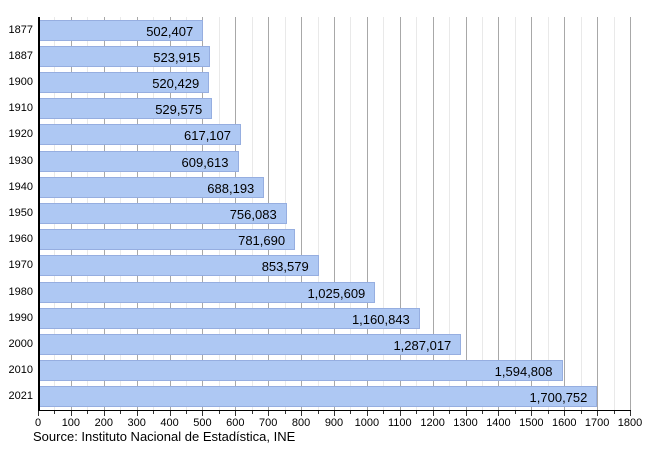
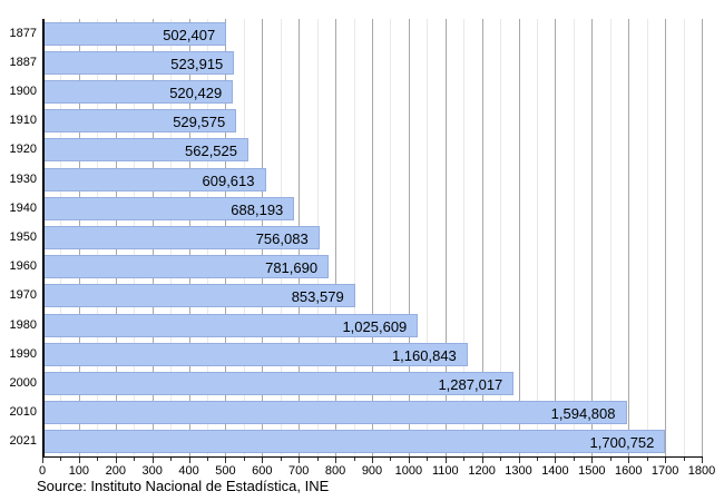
1920: 617,107 -> 562,525
